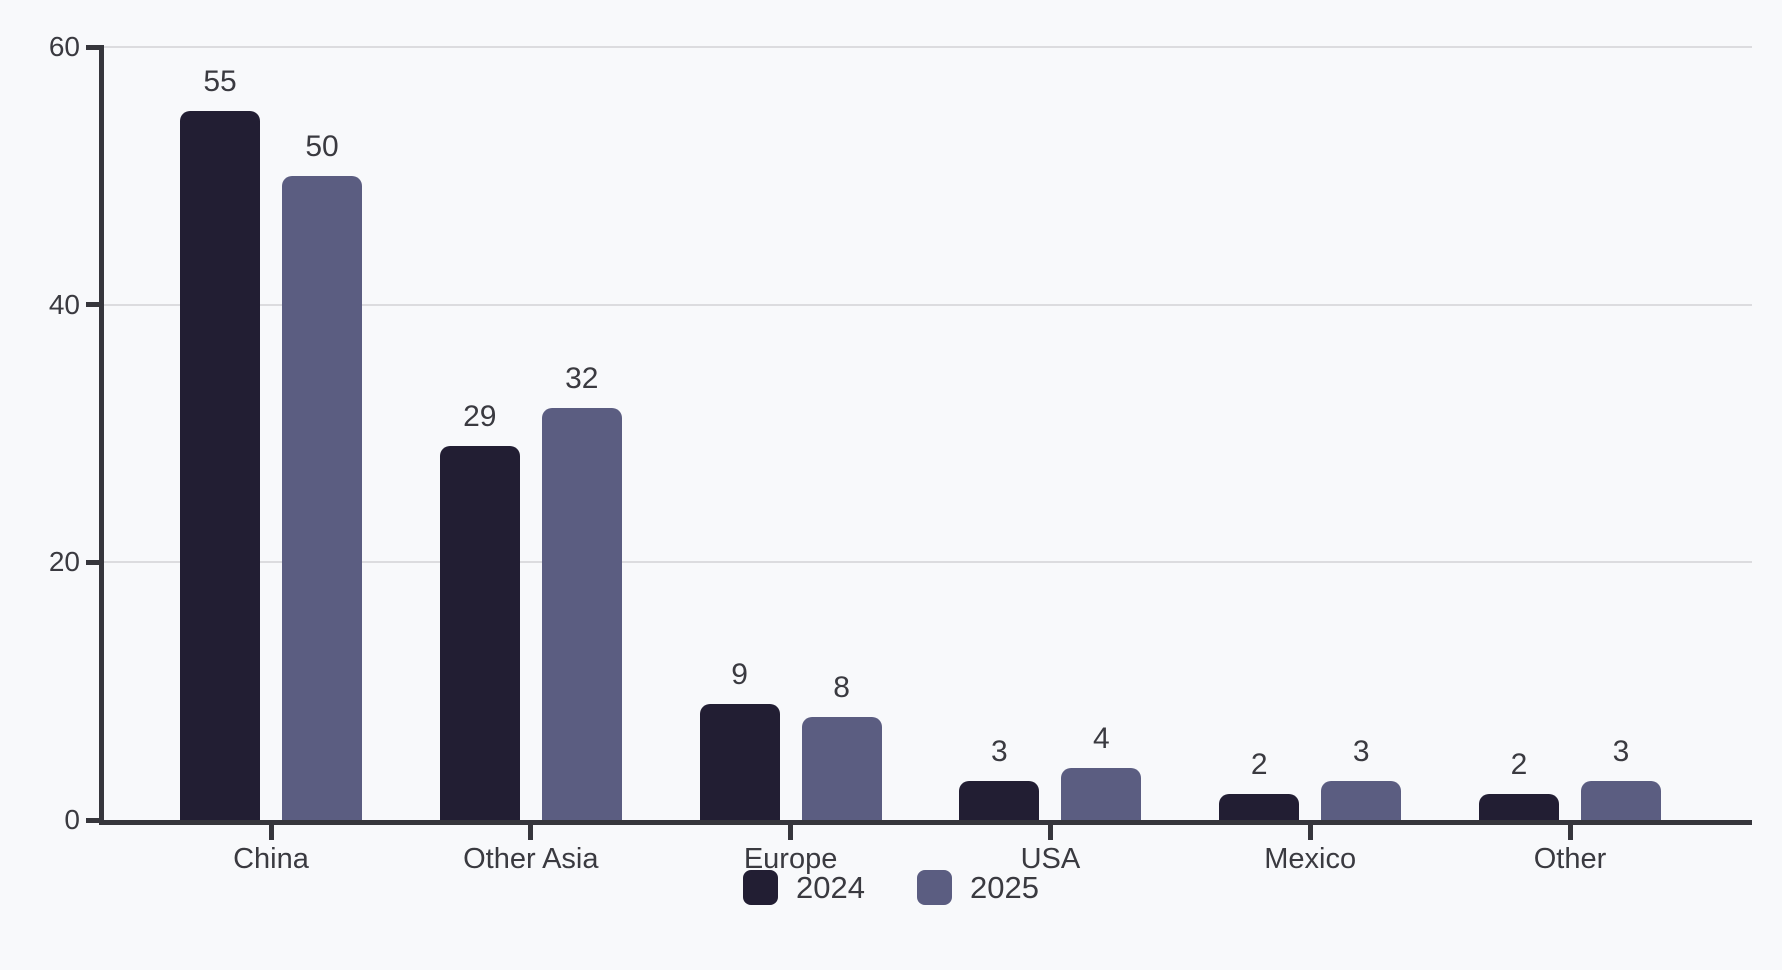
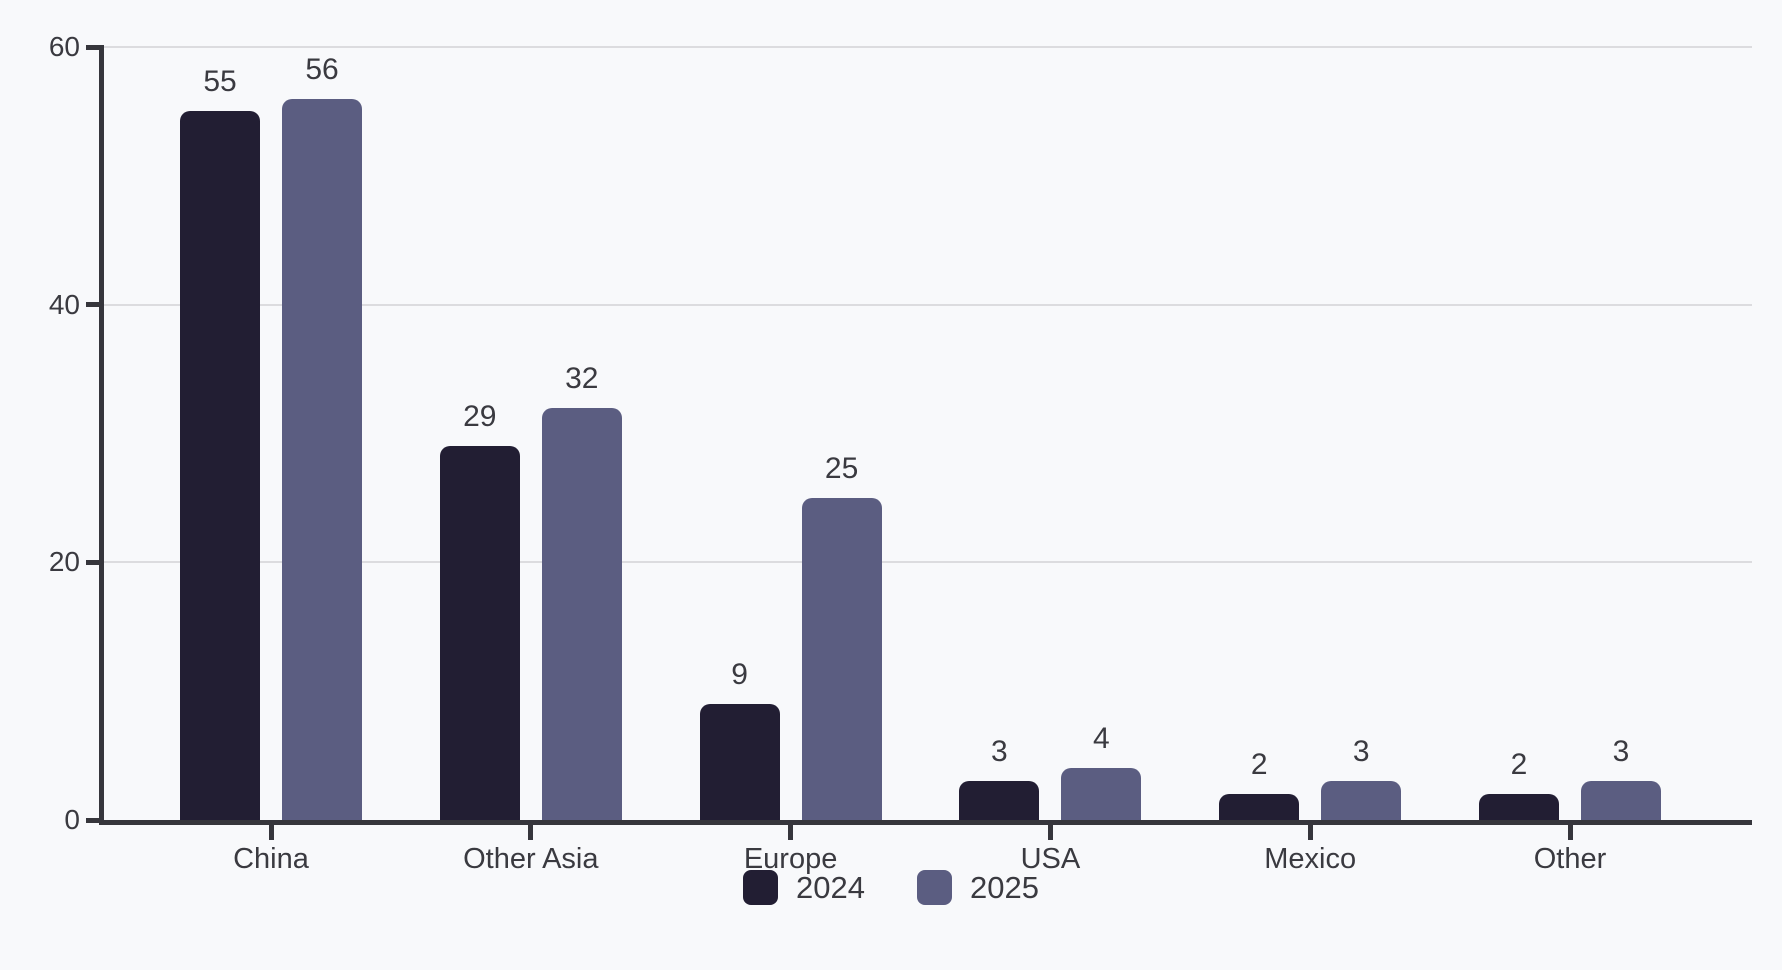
2025/China: 50 -> 56
2025/Europe: 8 -> 25
